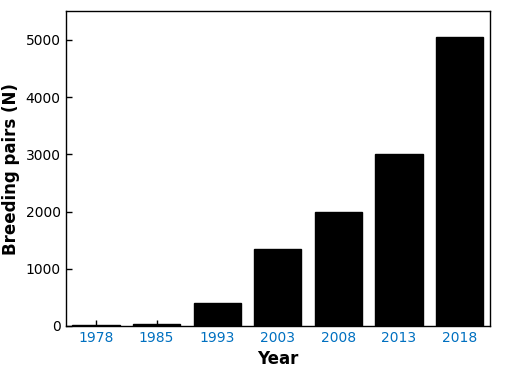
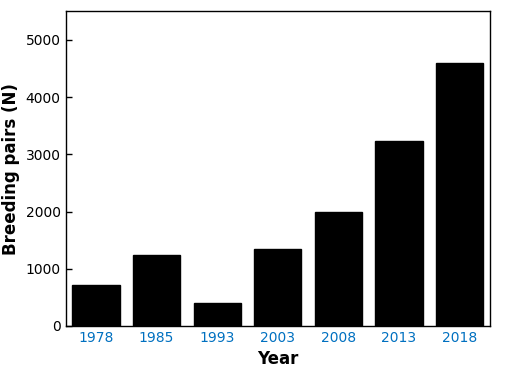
1978: 20 -> 720
1985: 30 -> 1240
2013: 3000 -> 3240
2018: 5050 -> 4600
